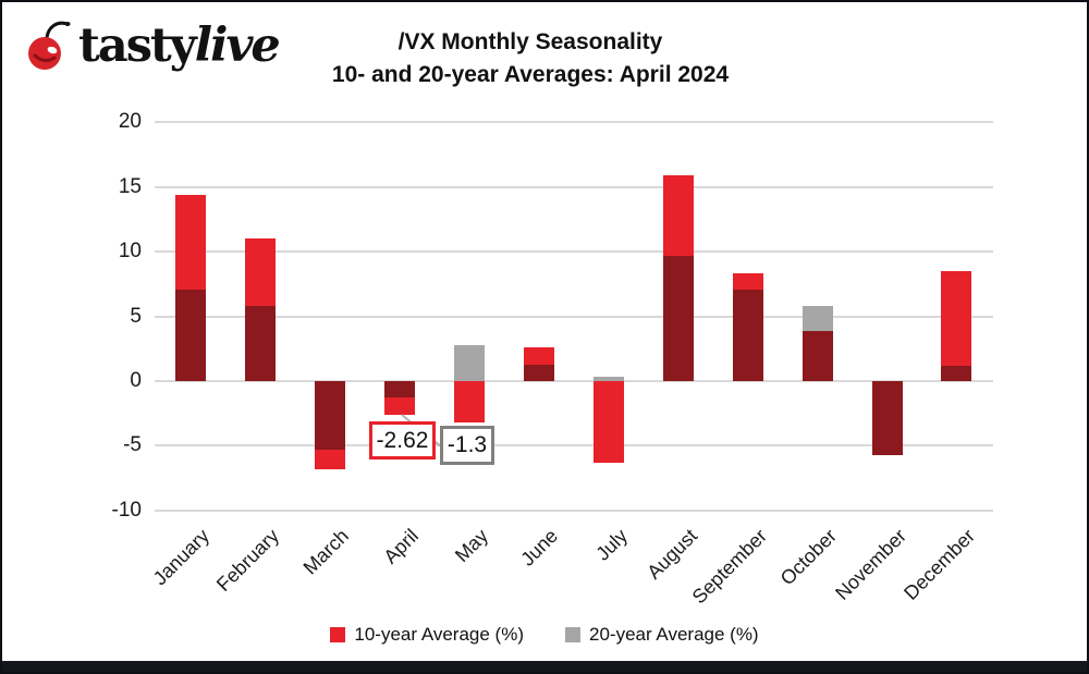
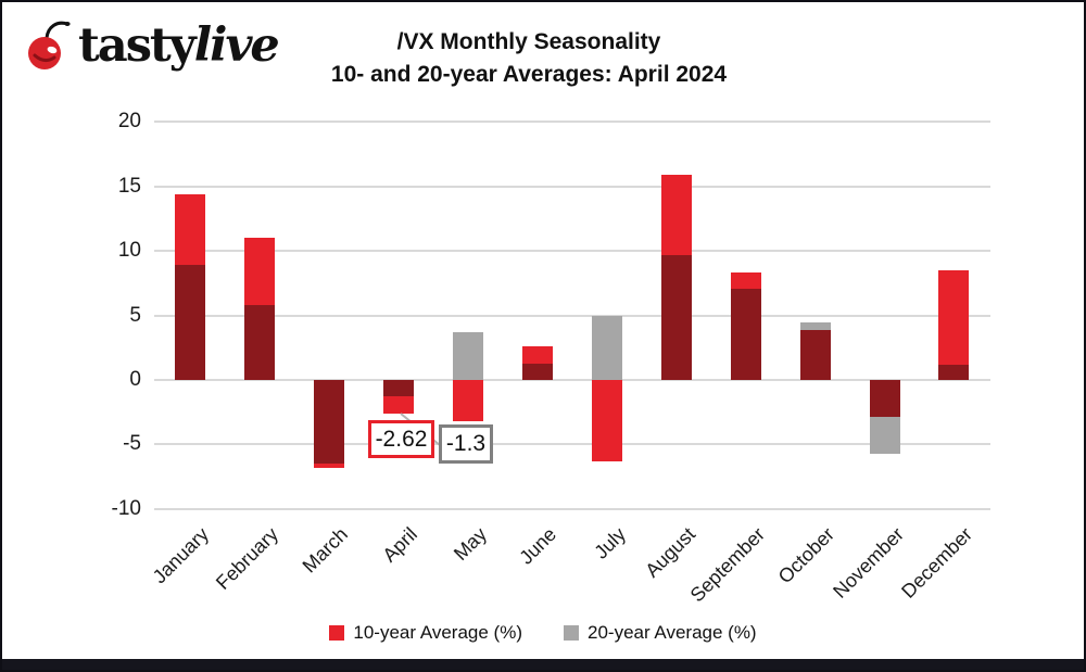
20-year Average (%)/January: 7.1 -> 8.9
20-year Average (%)/March: -5.3 -> -6.5
20-year Average (%)/May: 2.8 -> 3.7
20-year Average (%)/July: 0.3 -> 5.0
20-year Average (%)/October: 5.8 -> 4.5
10-year Average (%)/November: -5.7 -> -2.9
